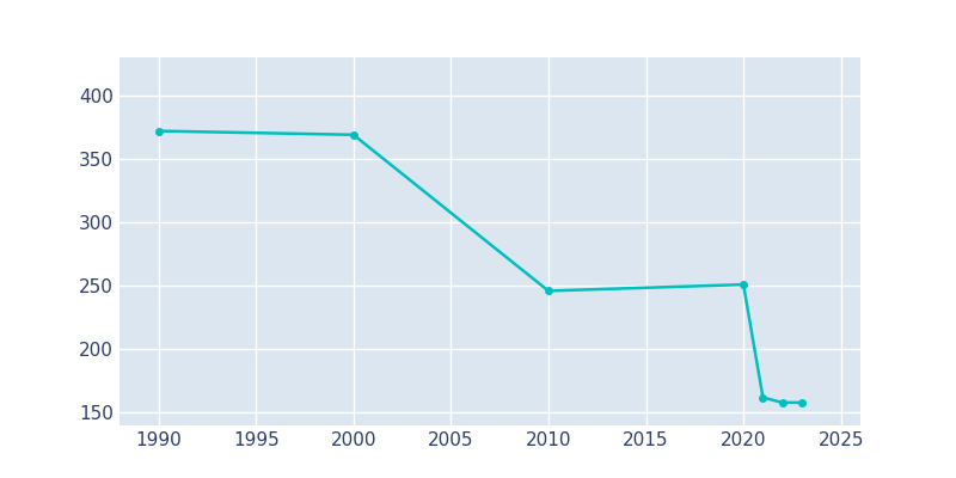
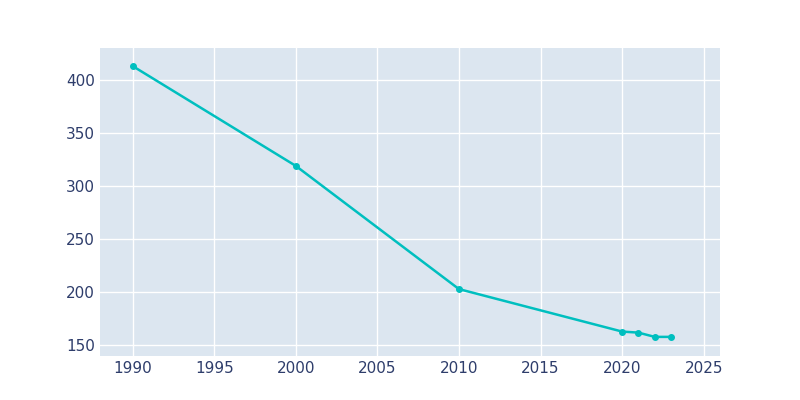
1990: 372 -> 413
2000: 369 -> 319
2010: 246 -> 203
2020: 251 -> 163
